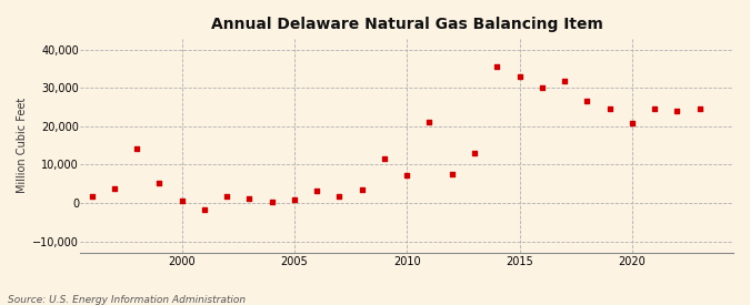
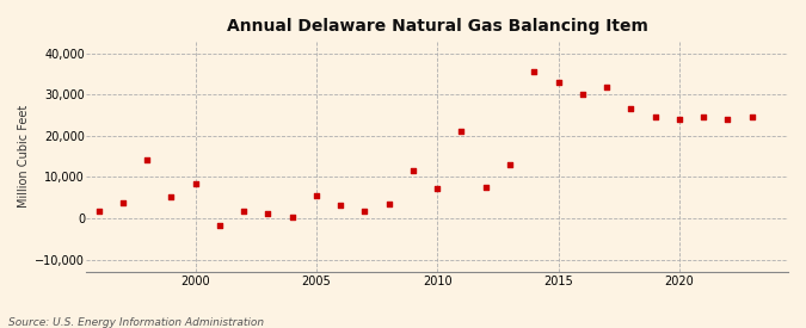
2000: 700 -> 8,500
2005: 900 -> 5,500
2020: 20,700 -> 24,000
